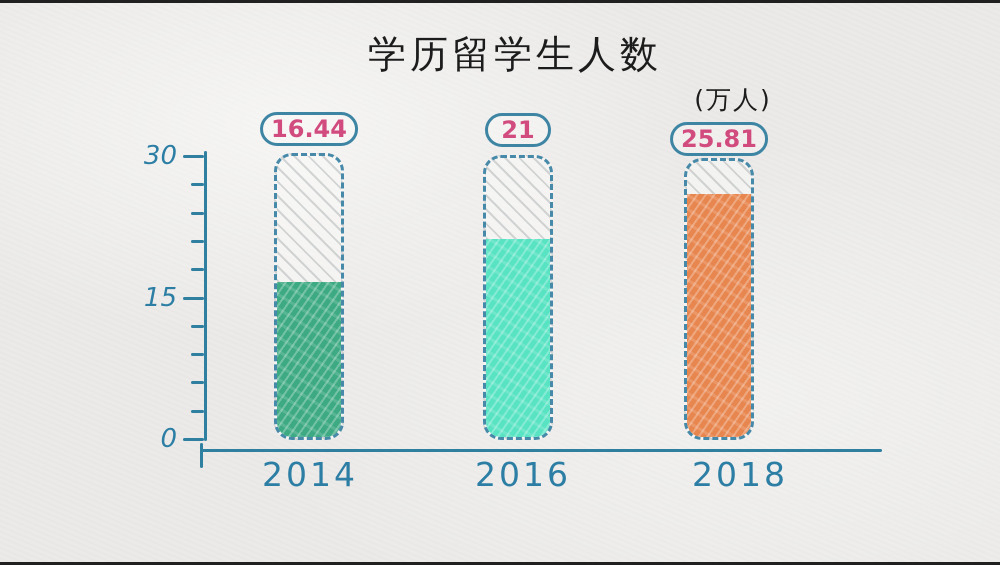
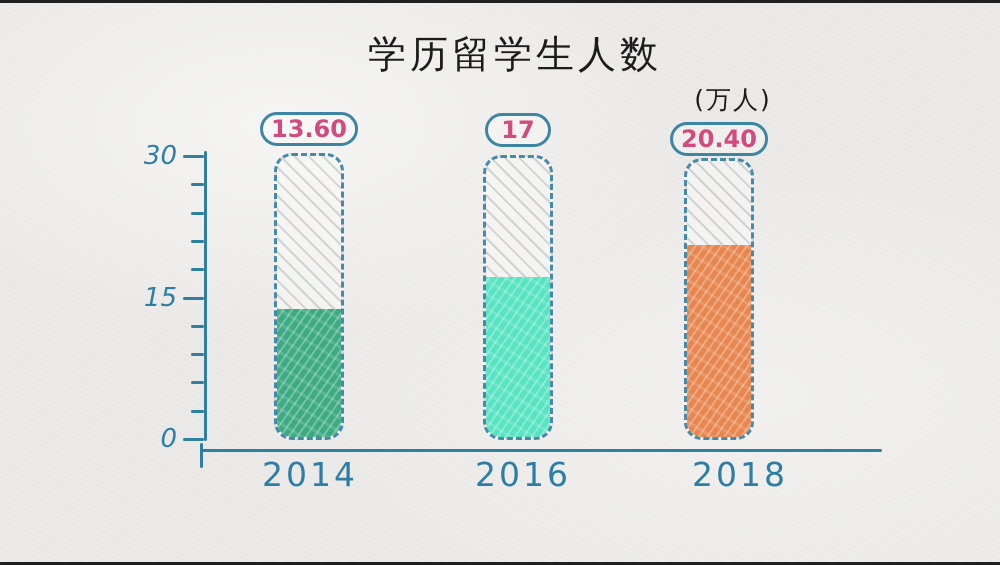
2014: 16.44 -> 13.60
2016: 21 -> 17
2018: 25.81 -> 20.40
